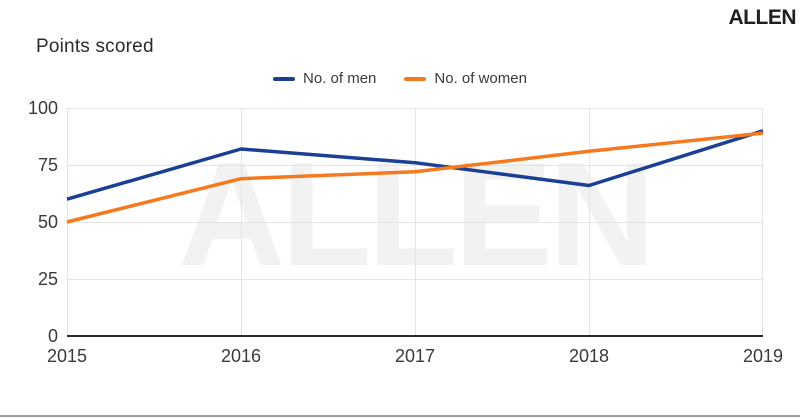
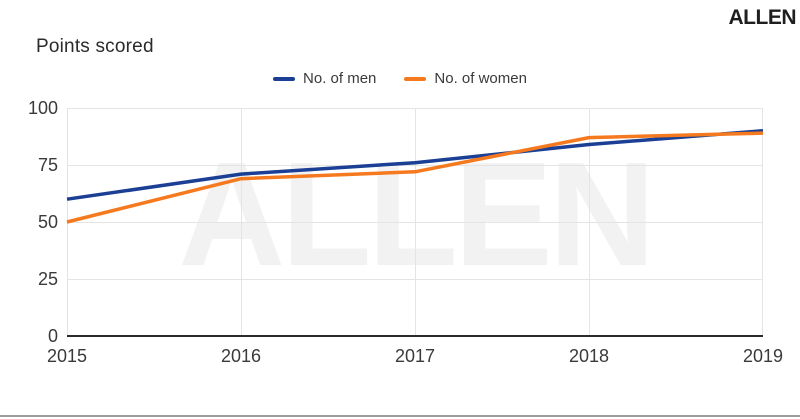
No. of men/2016: 82 -> 71
No. of men/2018: 66 -> 84
No. of women/2018: 81 -> 87
